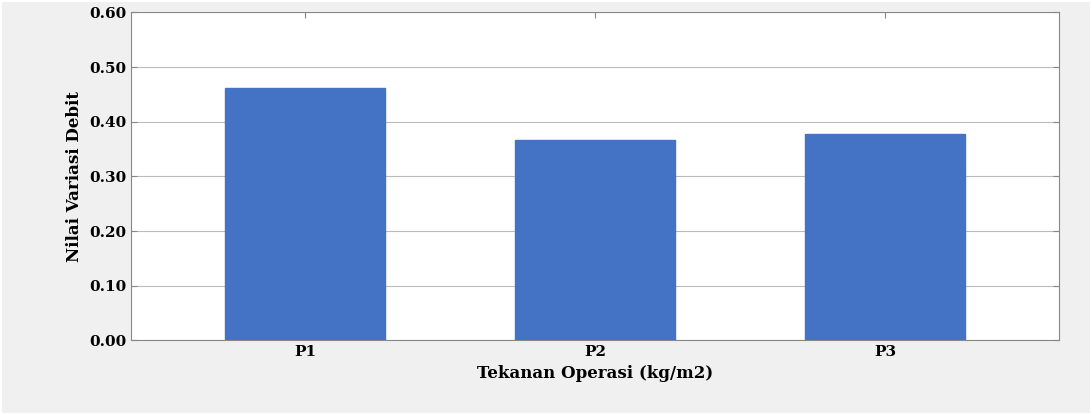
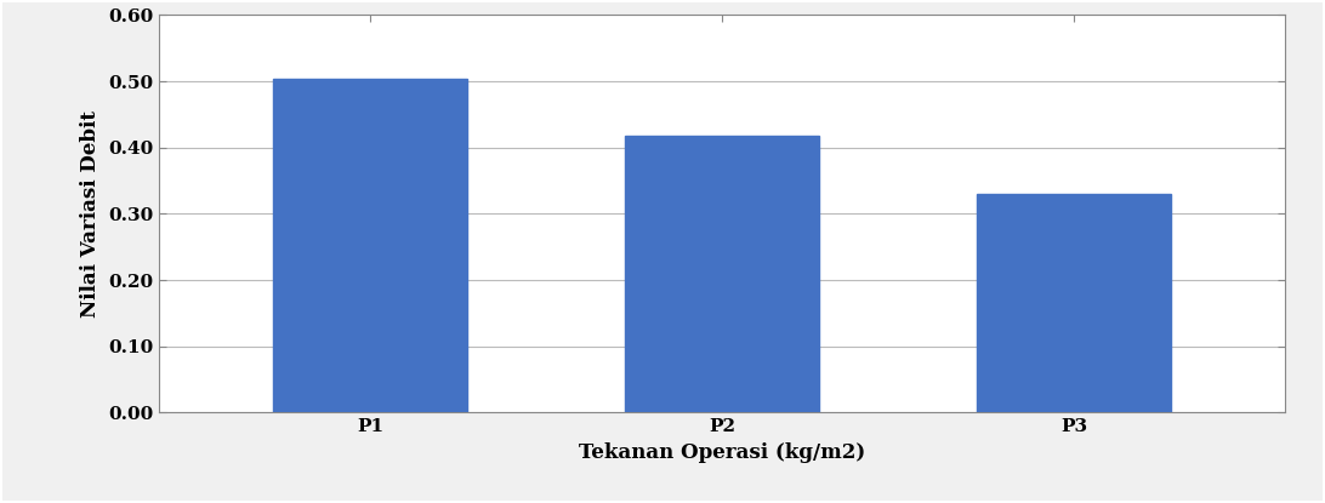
P1: 0.462 -> 0.503
P2: 0.366 -> 0.418
P3: 0.378 -> 0.330
